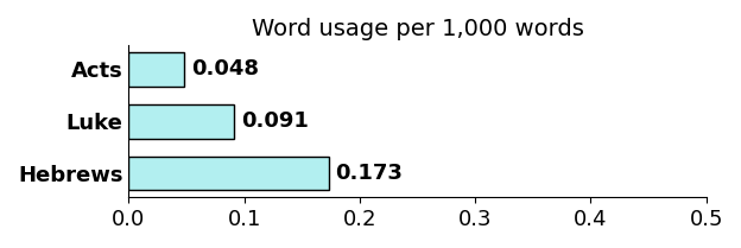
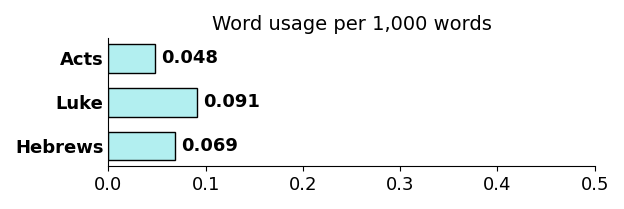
Hebrews: 0.173 -> 0.069
